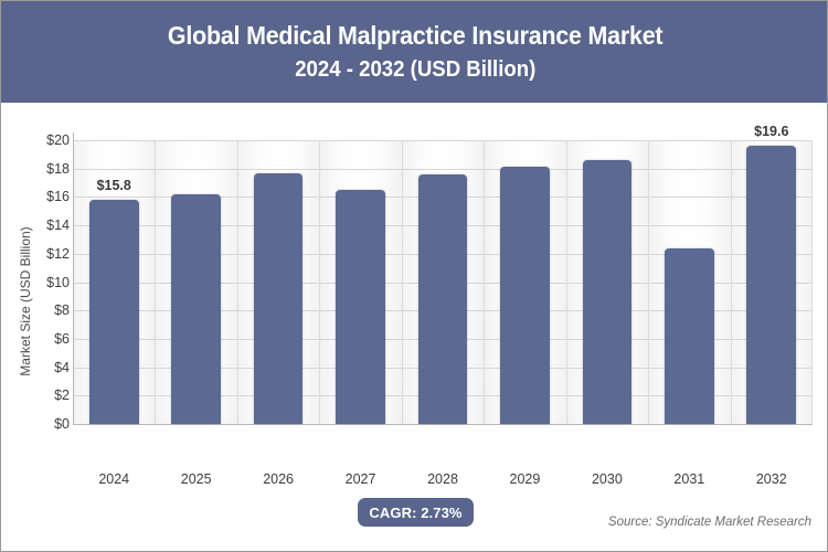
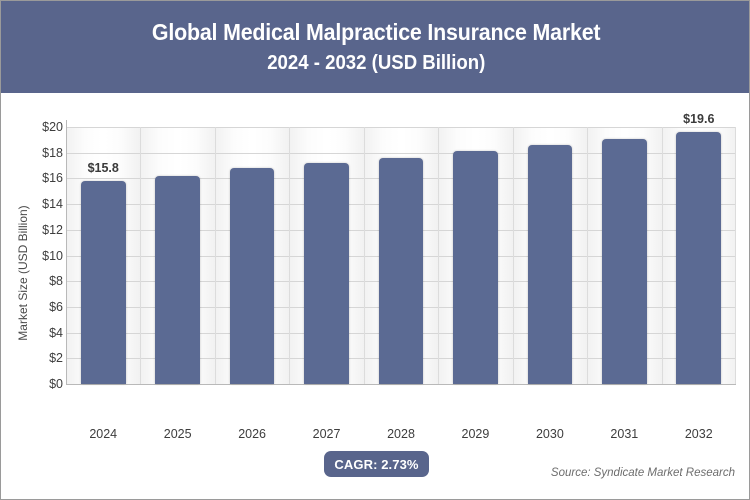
2026: $17.7 -> $16.8
2027: $16.5 -> $17.2
2031: $12.4 -> $19.1
